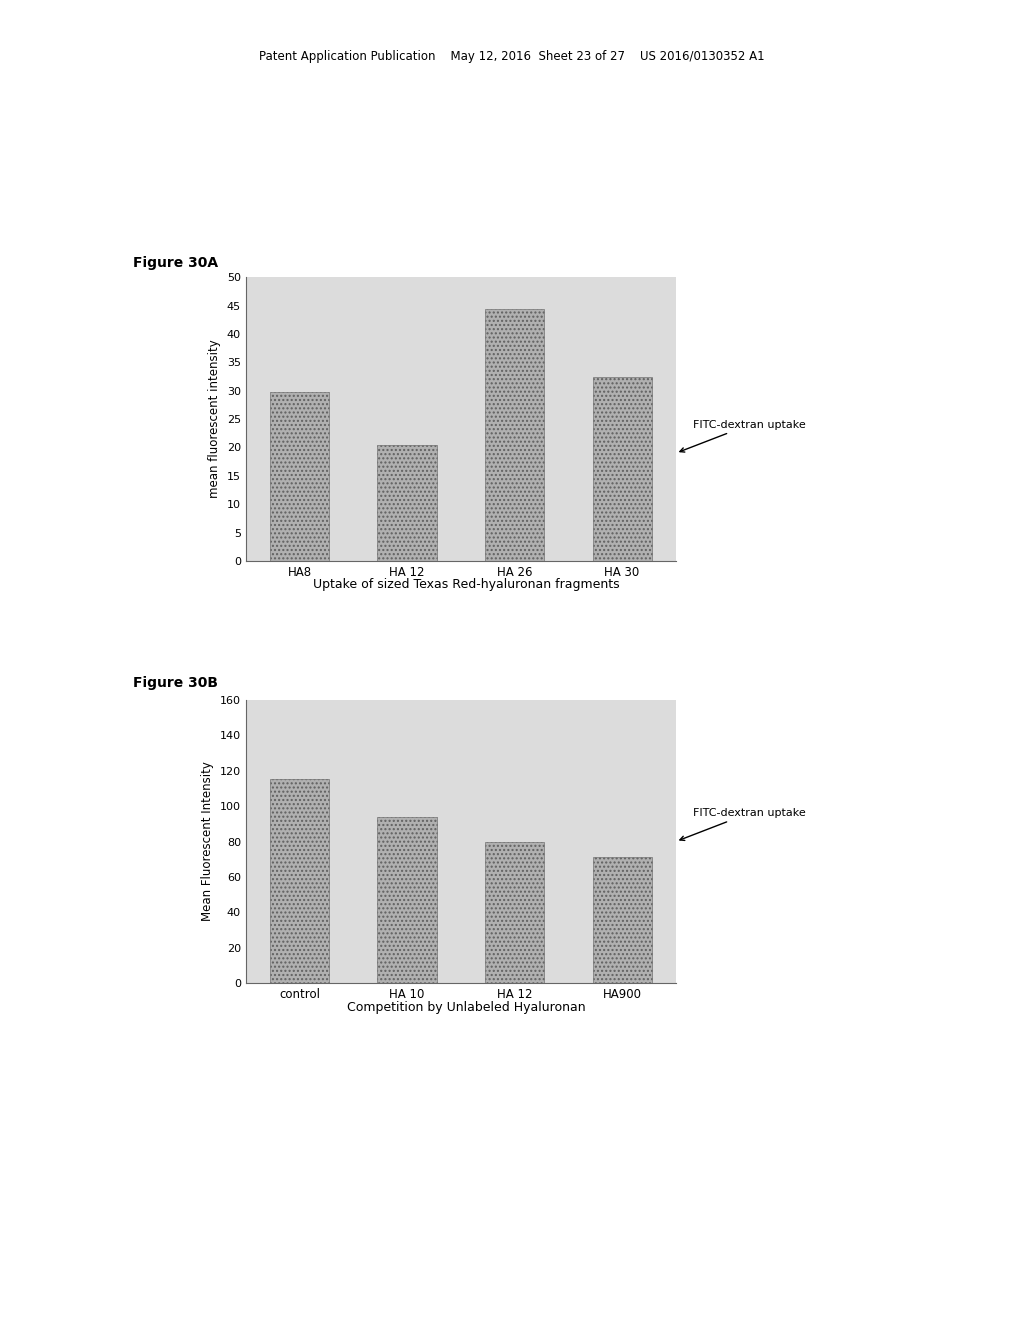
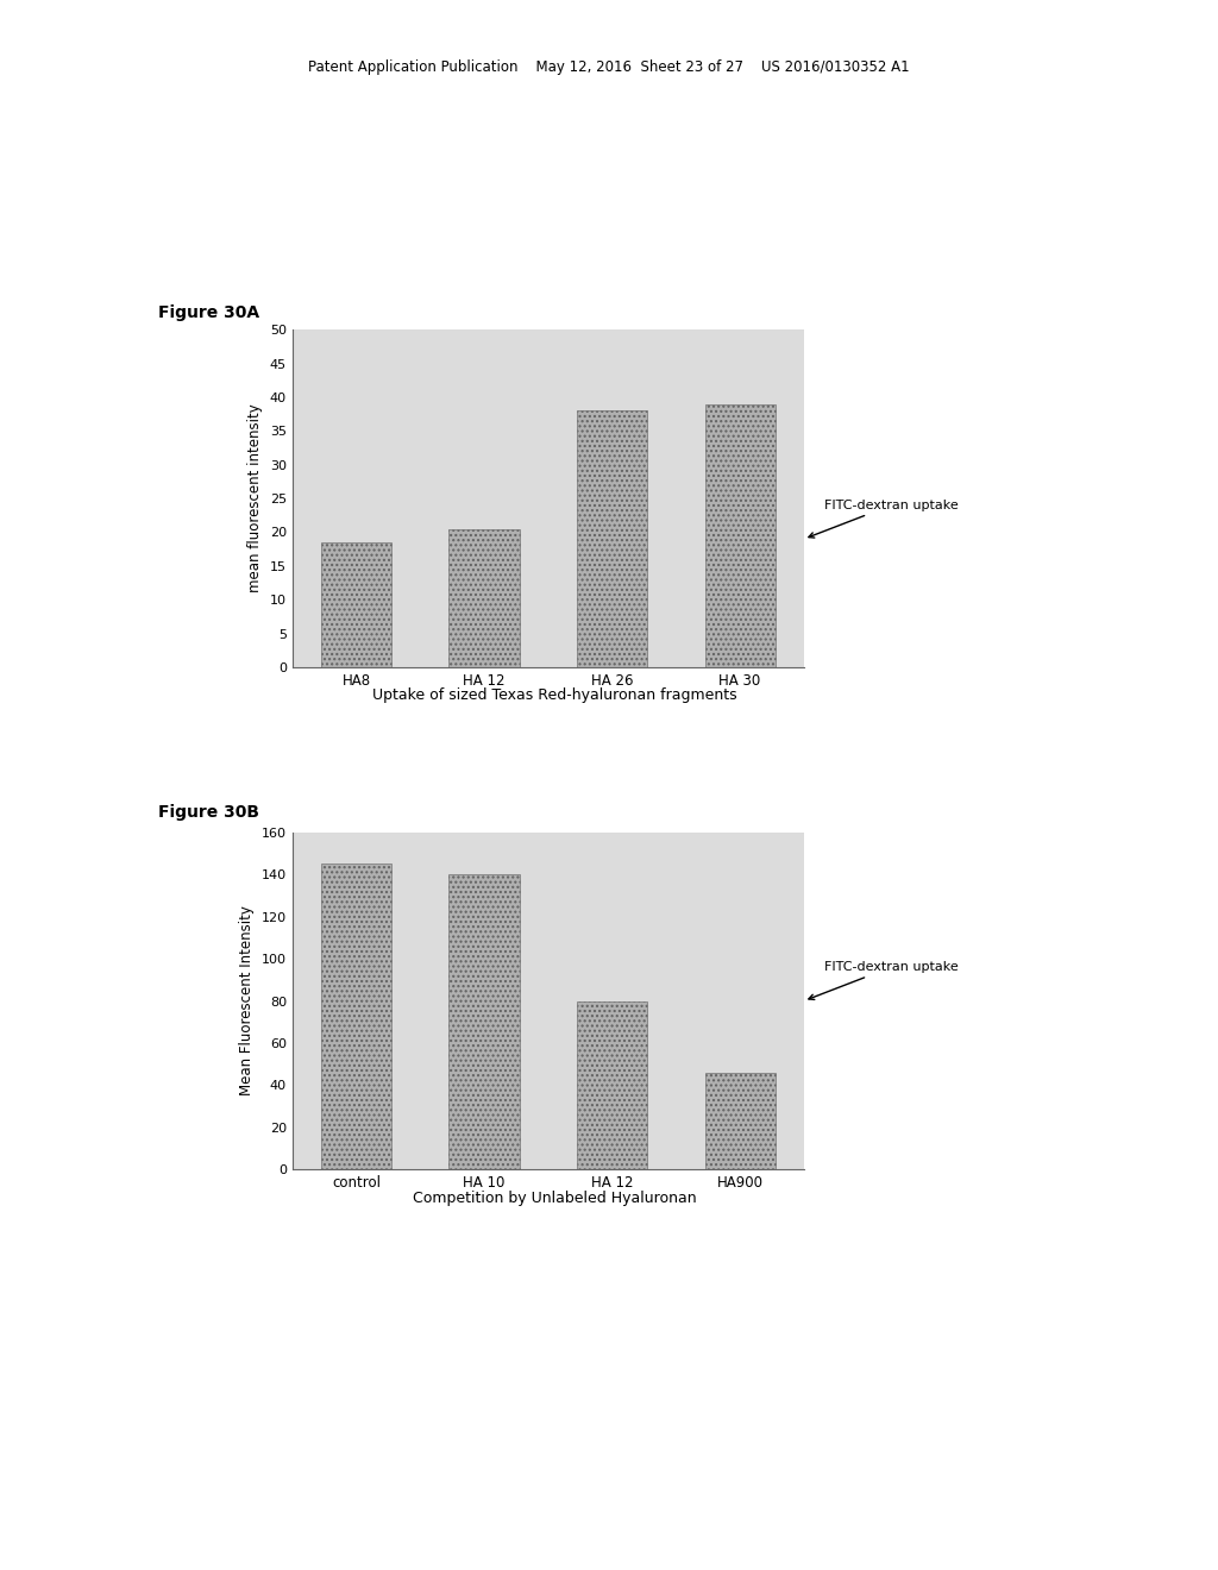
HA8: 29.8 -> 18.5
HA 26: 44.4 -> 38.0
HA 30: 32.4 -> 39.0
control: 115 -> 145
HA 10: 94 -> 140
HA900: 71 -> 46
